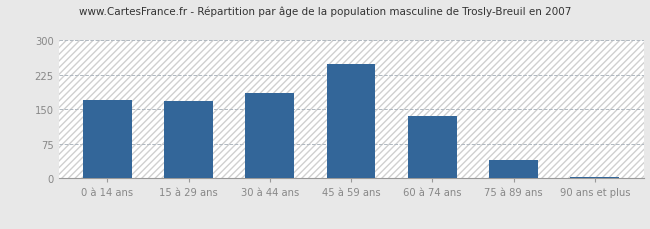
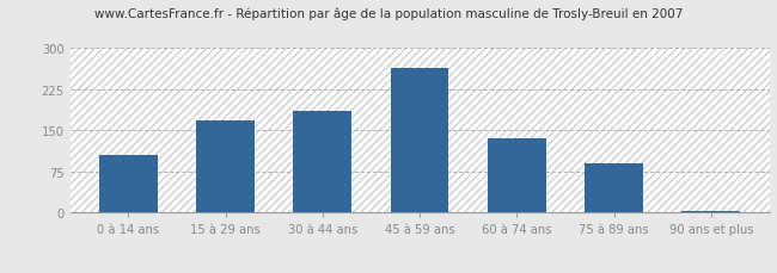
0 à 14 ans: 170 -> 105
45 à 59 ans: 248 -> 265
75 à 89 ans: 40 -> 90
